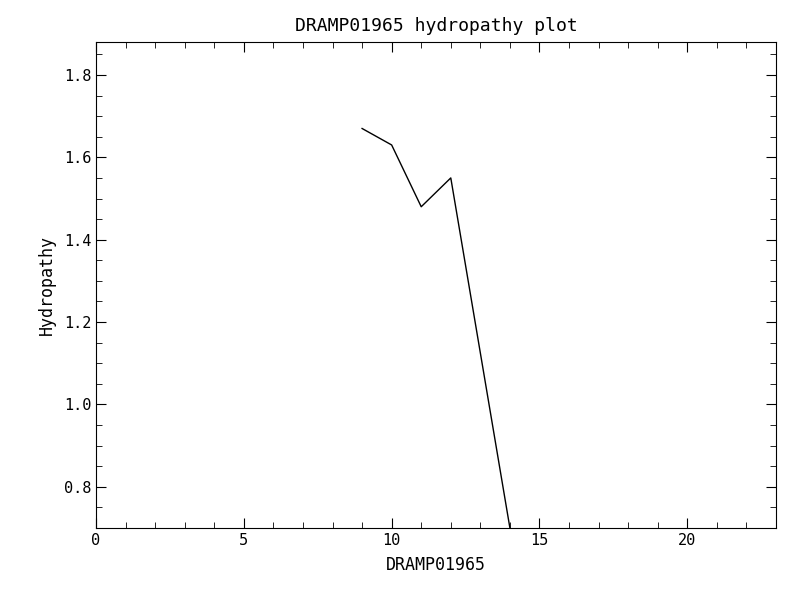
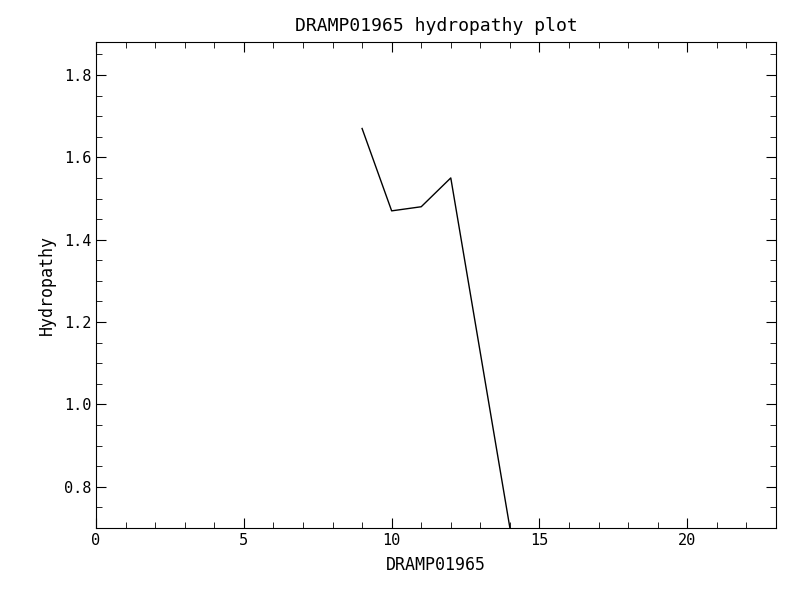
10: 1.63 -> 1.47
